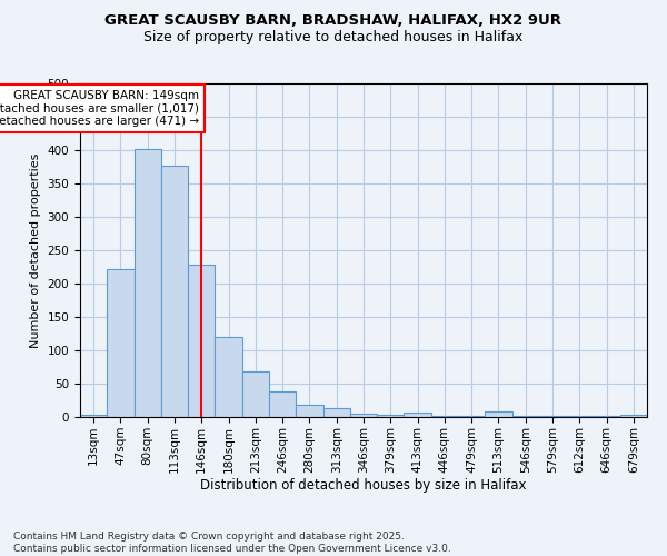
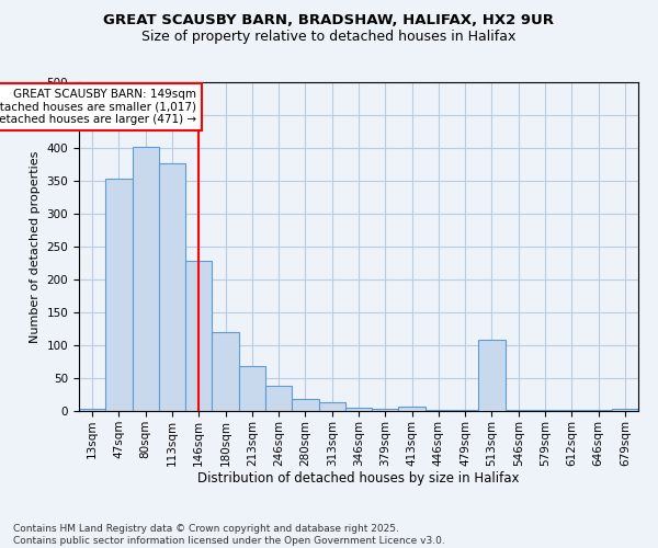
47sqm: 221 -> 354
513sqm: 8 -> 108
